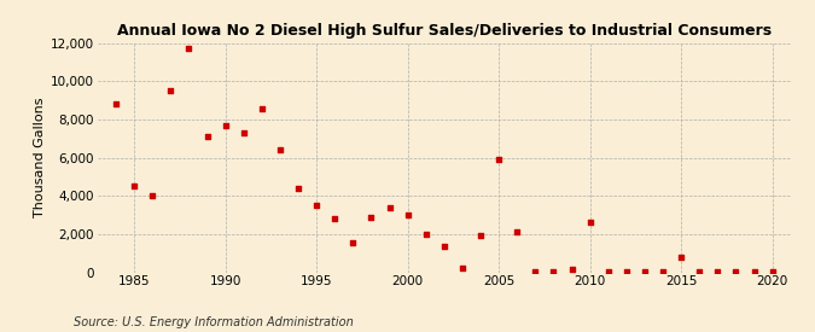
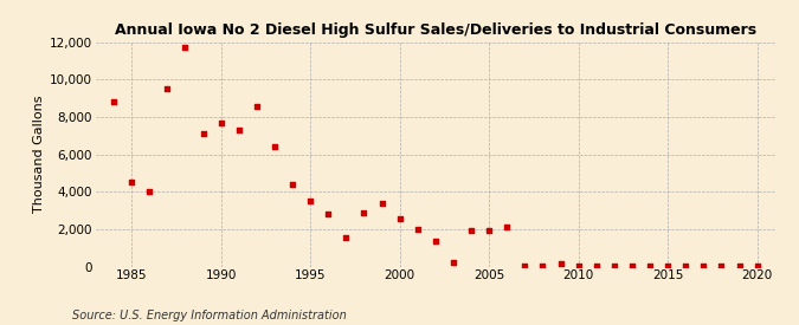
2000: 3,000 -> 2,600
2005: 5,900 -> 1,900
2010: 2,600 -> 0
2015: 800 -> 0
